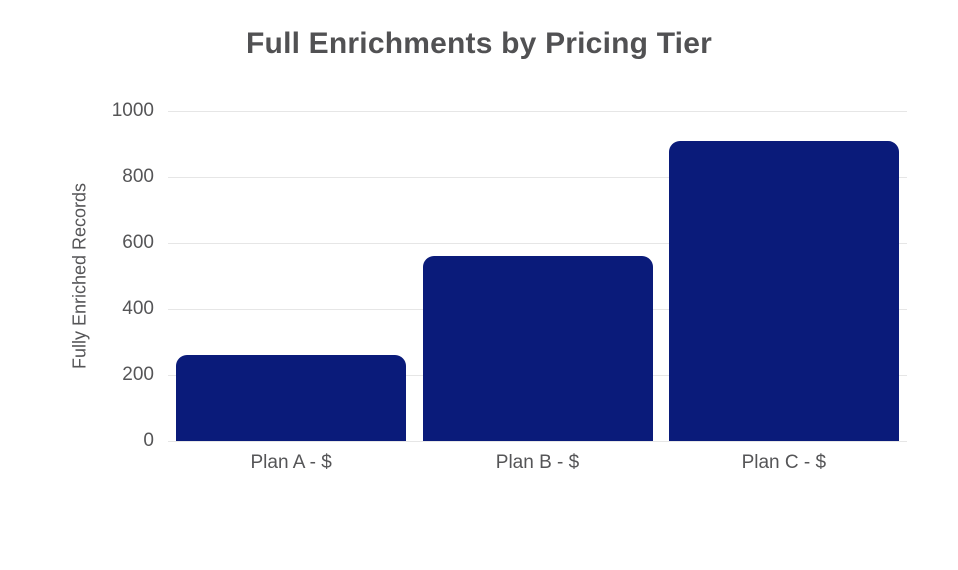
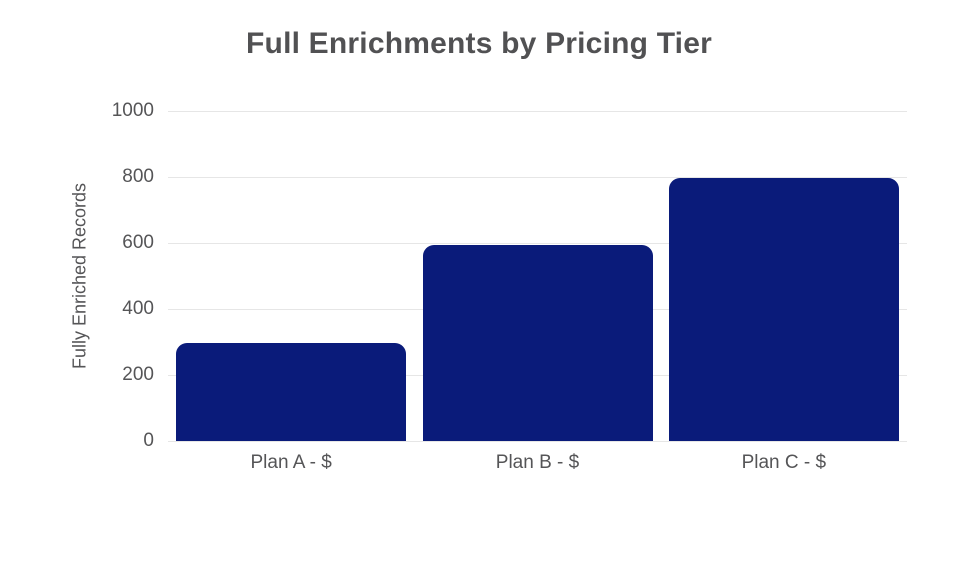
Plan A - $: 260 -> 300
Plan B - $: 560 -> 600
Plan C - $: 910 -> 800
